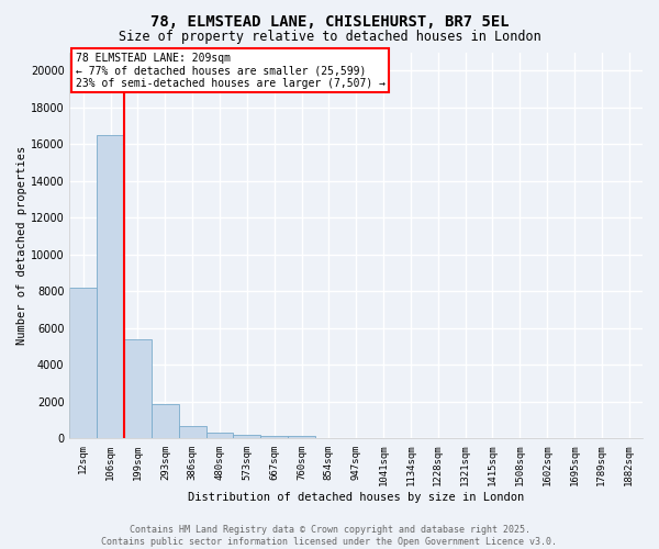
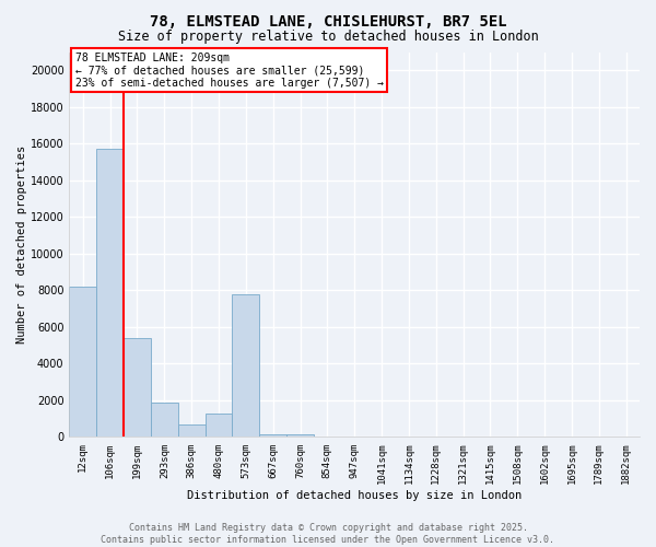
106sqm: 16500 -> 15700
480sqm: 300 -> 1300
573sqm: 200 -> 7800
